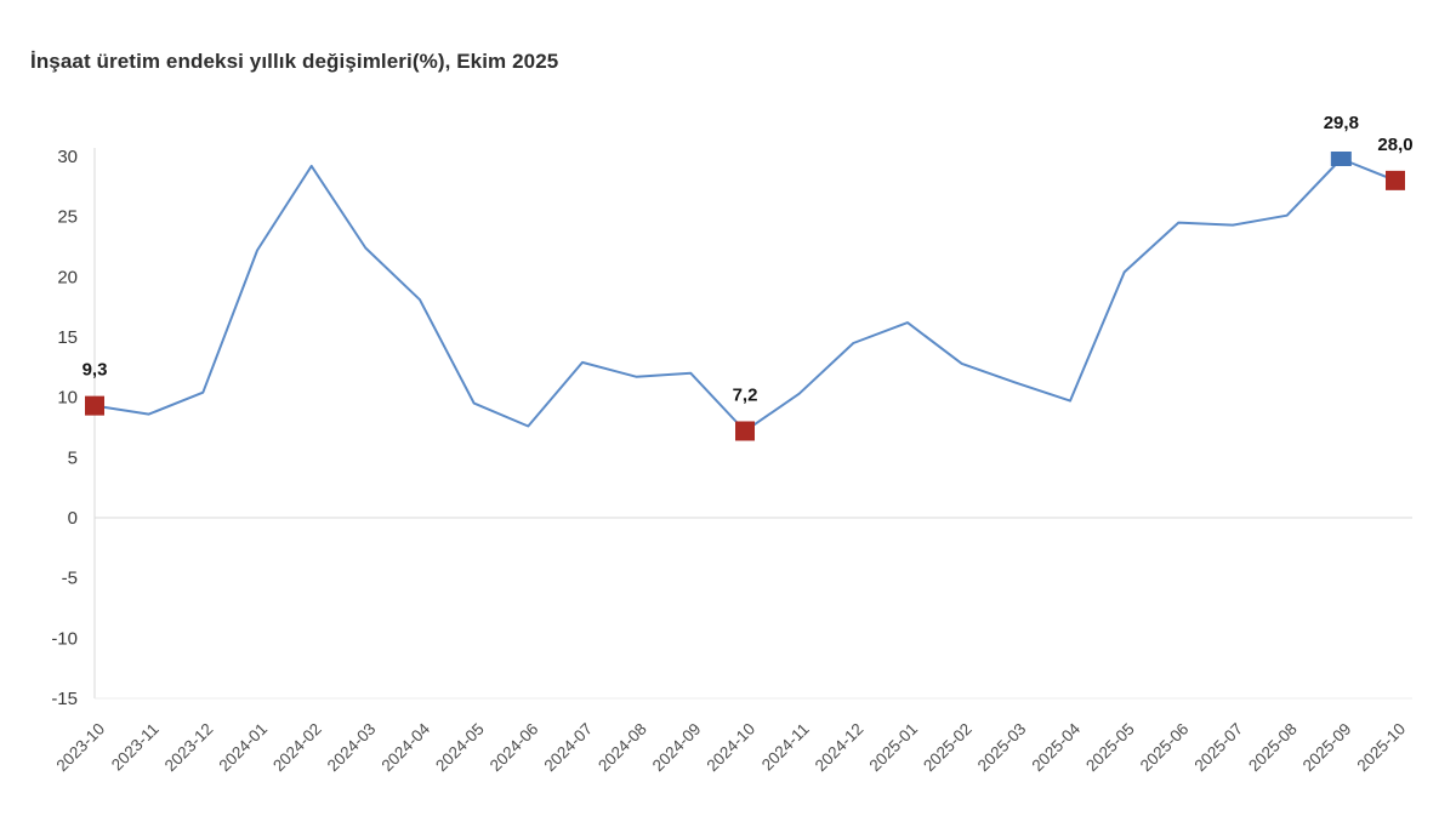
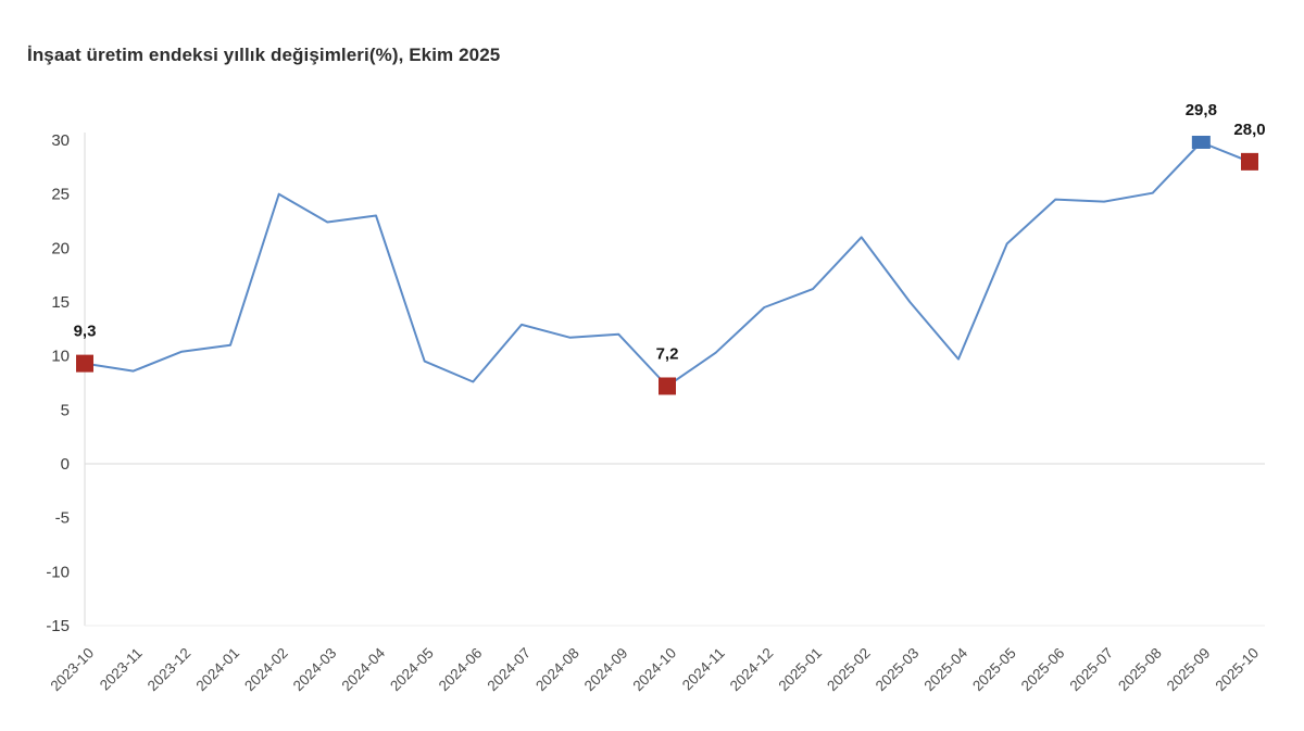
2024-01: 22 -> 11
2024-02: 29 -> 25
2024-04: 18 -> 23
2025-02: 13 -> 21
2025-03: 11 -> 15
